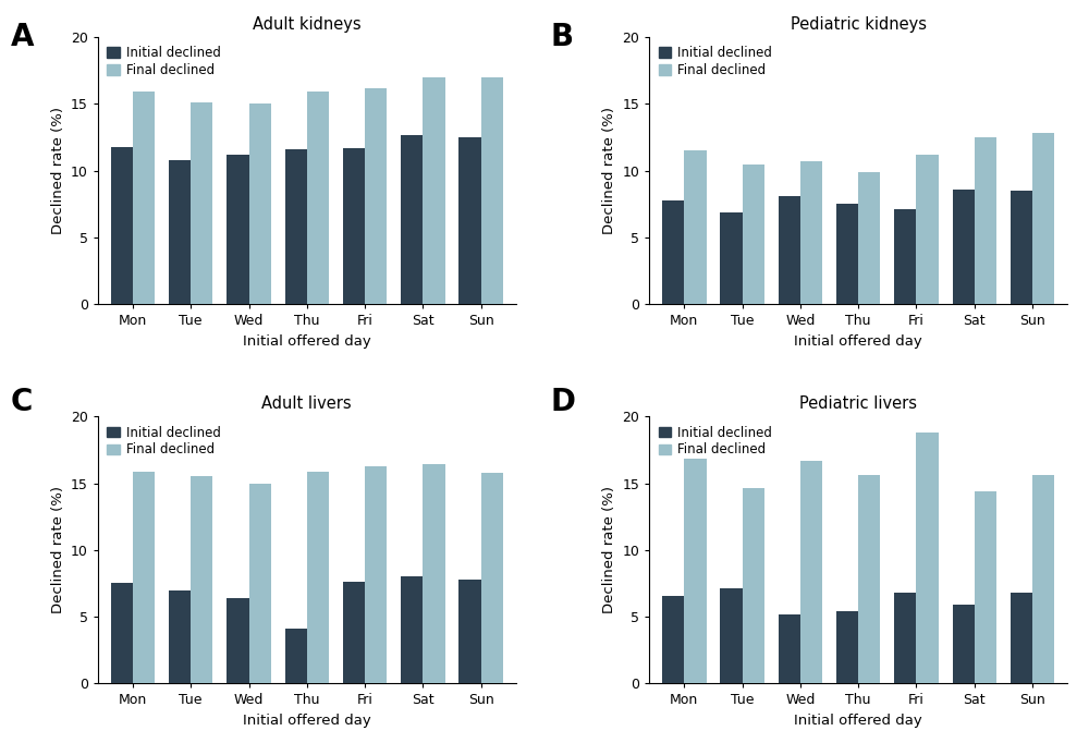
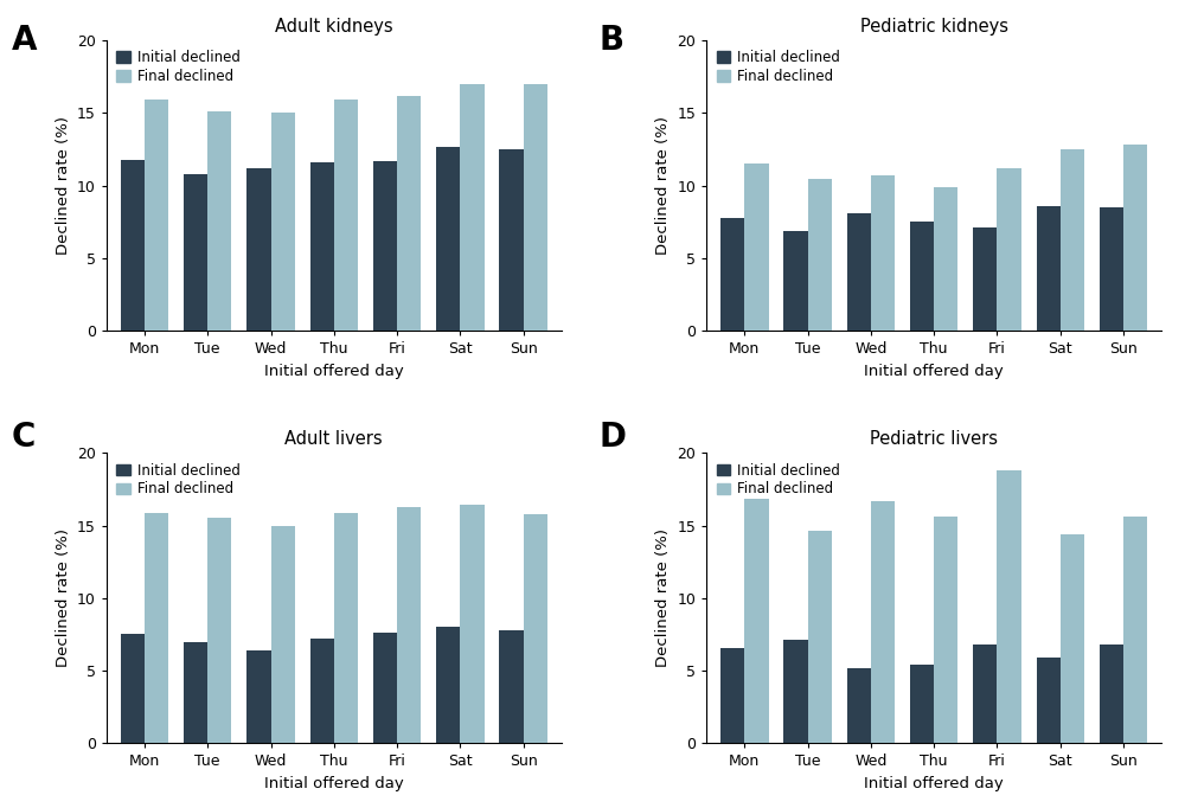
Adult livers/Initial declined/Thu: 4.1 -> 7.2
